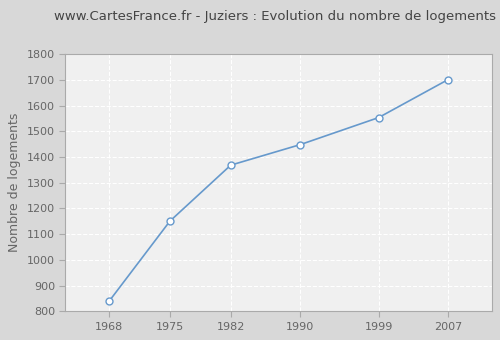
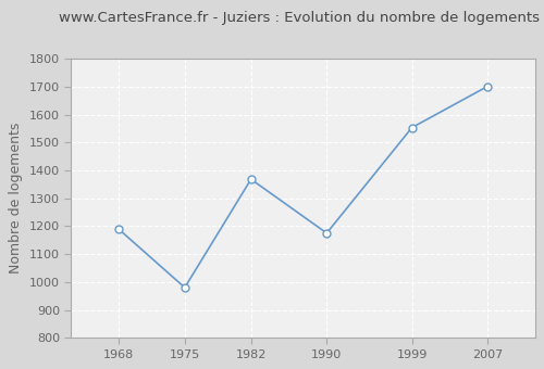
1968: 838 -> 1190
1975: 1150 -> 980
1990: 1448 -> 1175
